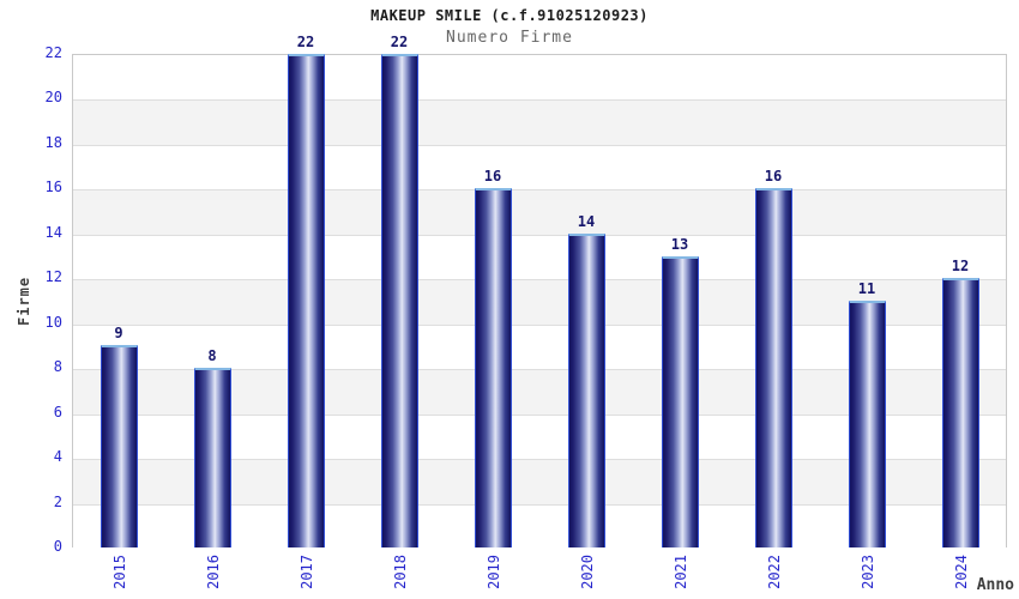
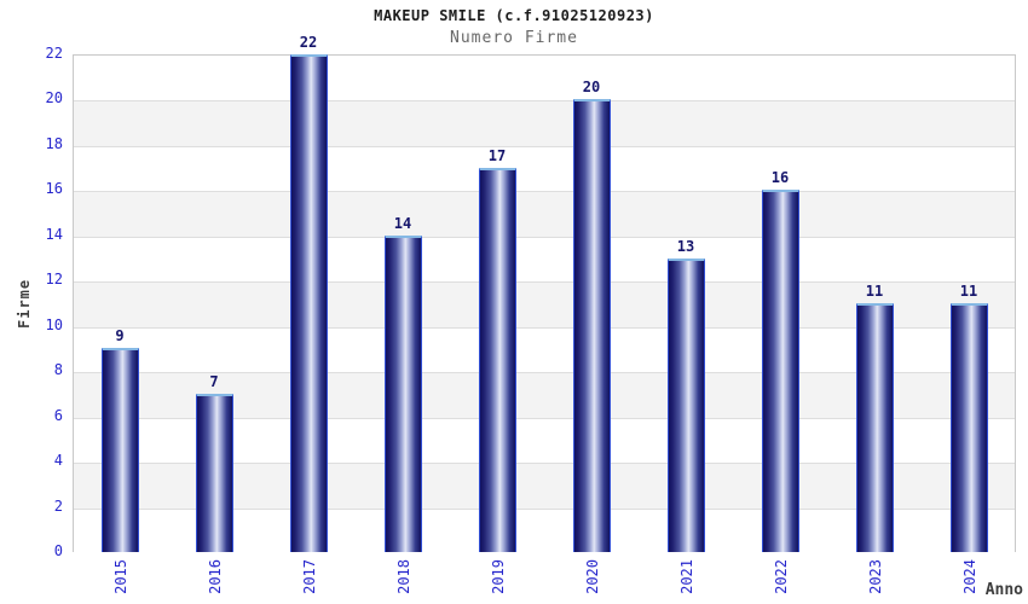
2016: 8 -> 7
2018: 22 -> 14
2019: 16 -> 17
2020: 14 -> 20
2024: 12 -> 11
